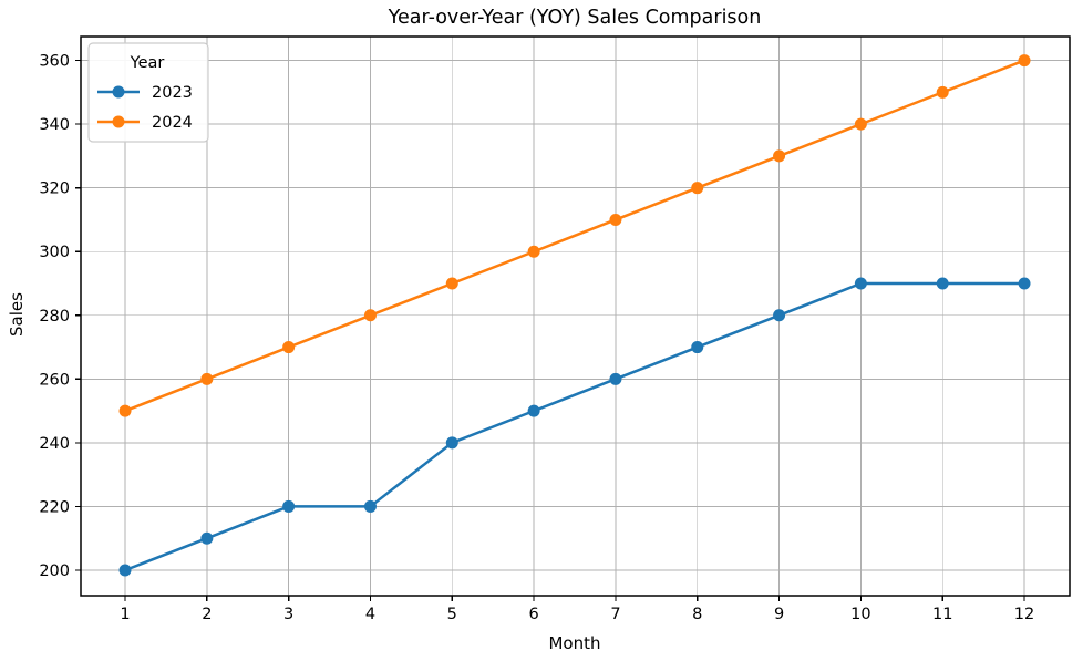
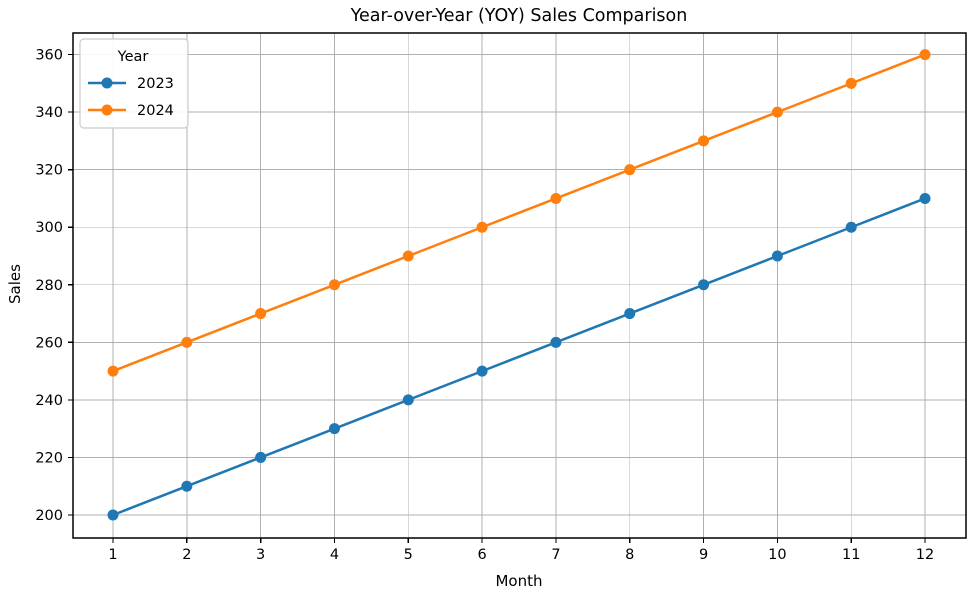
2023/4: 220 -> 230
2023/11: 290 -> 300
2023/12: 290 -> 310
